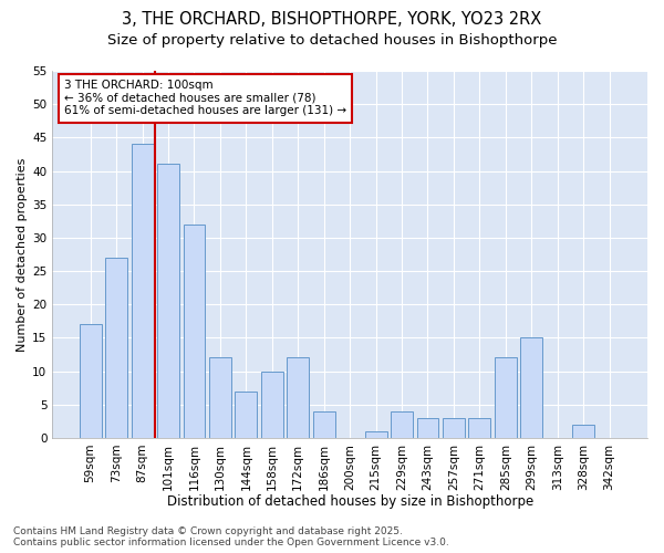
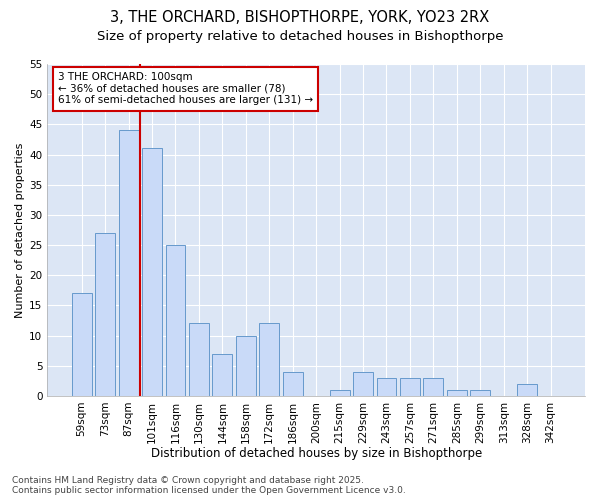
116sqm: 32 -> 25
285sqm: 12 -> 1
299sqm: 15 -> 1
